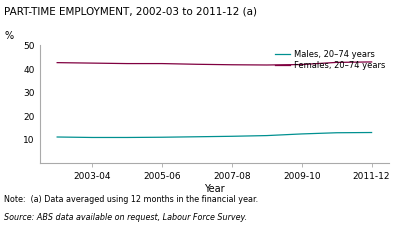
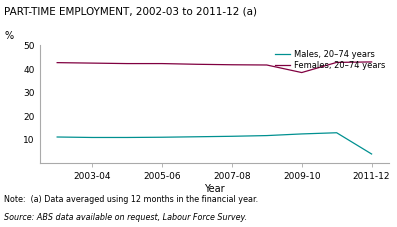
Females, 20–74 years/2009-10: 41.9 -> 38.5
Males, 20–74 years/2011-12: 13.1 -> 4.0
